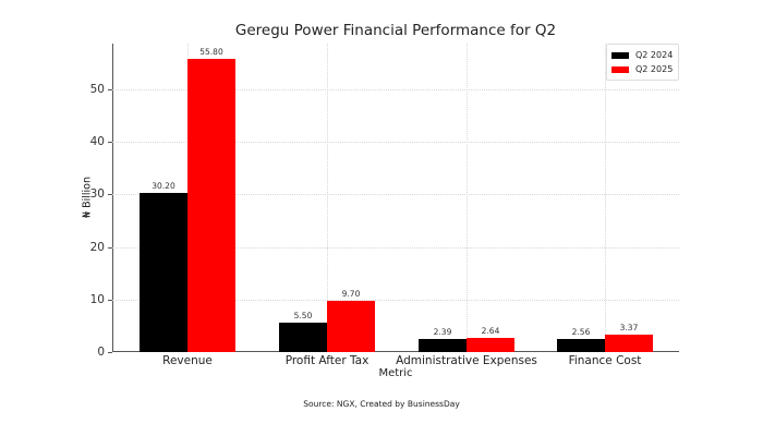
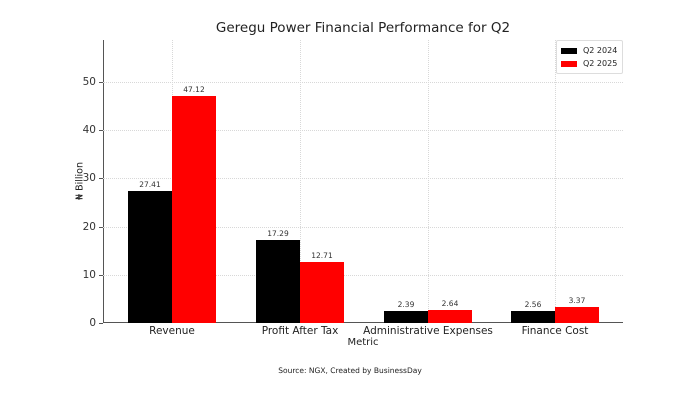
Q2 2024/Revenue: 30.20 -> 27.41
Q2 2025/Revenue: 55.80 -> 47.12
Q2 2024/Profit After Tax: 5.50 -> 17.29
Q2 2025/Profit After Tax: 9.70 -> 12.71
